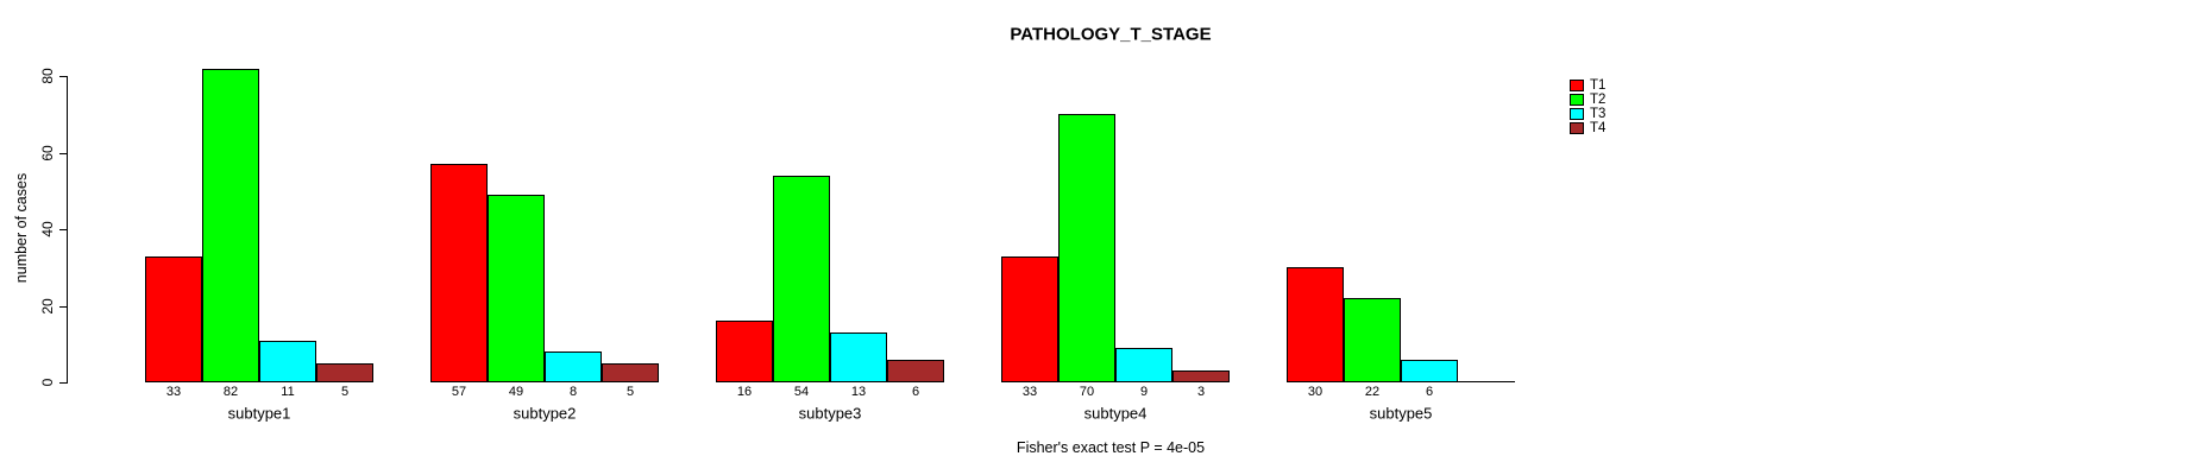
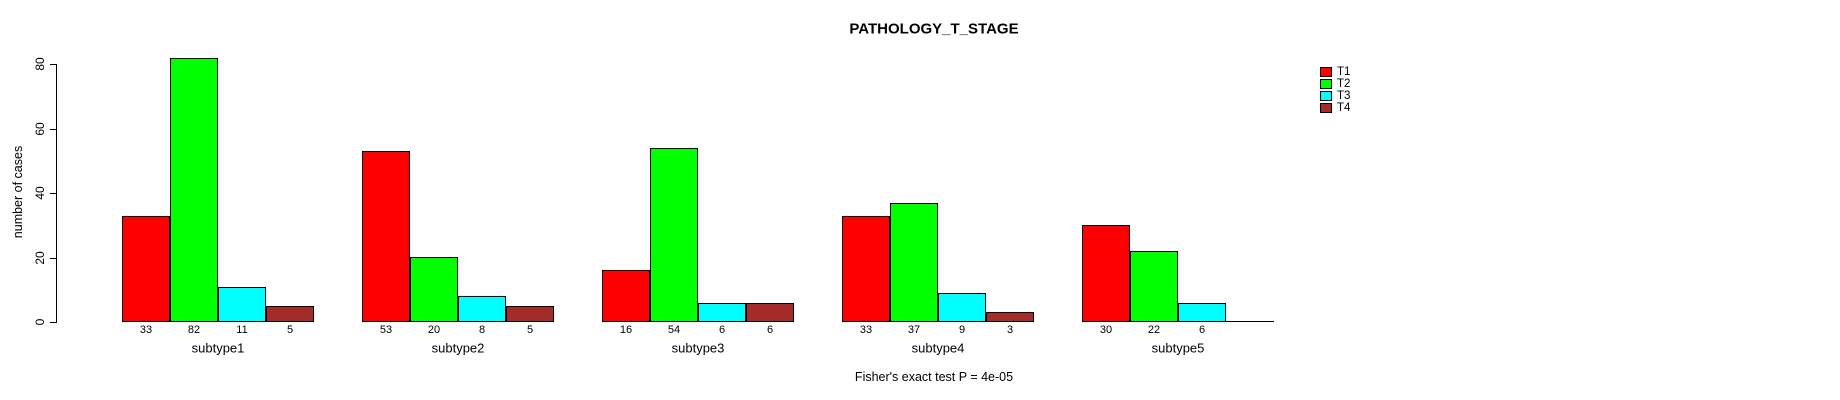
T1/subtype2: 57 -> 53
T2/subtype2: 49 -> 20
T3/subtype3: 13 -> 6
T2/subtype4: 70 -> 37
